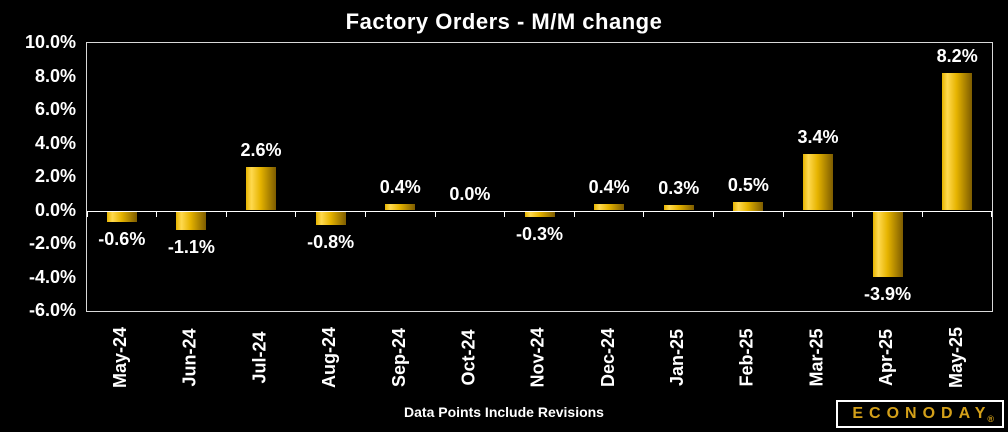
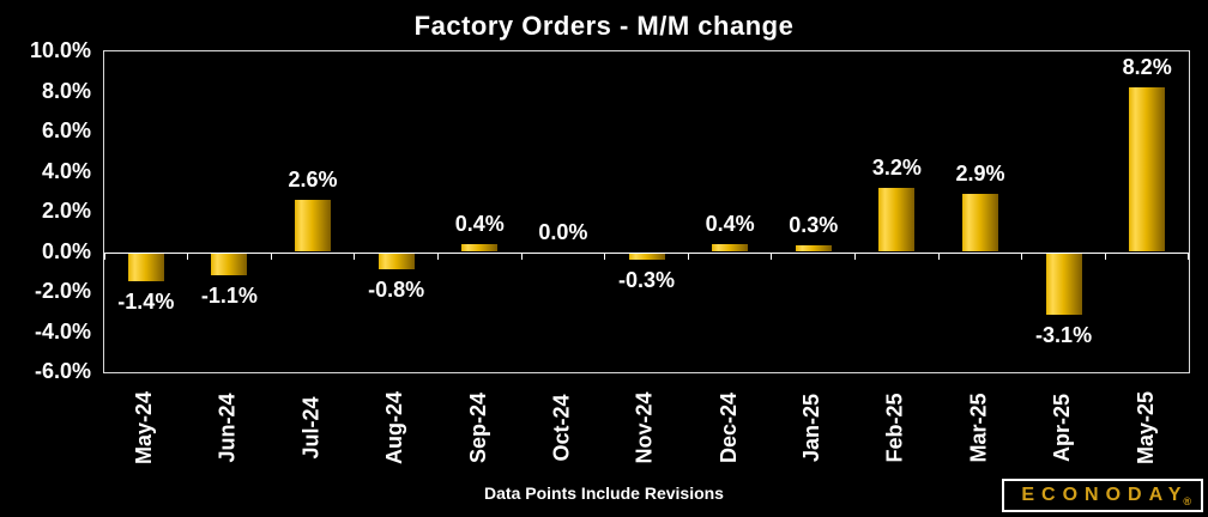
May-24: -0.6% -> -1.4%
Feb-25: 0.5% -> 3.2%
Mar-25: 3.4% -> 2.9%
Apr-25: -3.9% -> -3.1%
